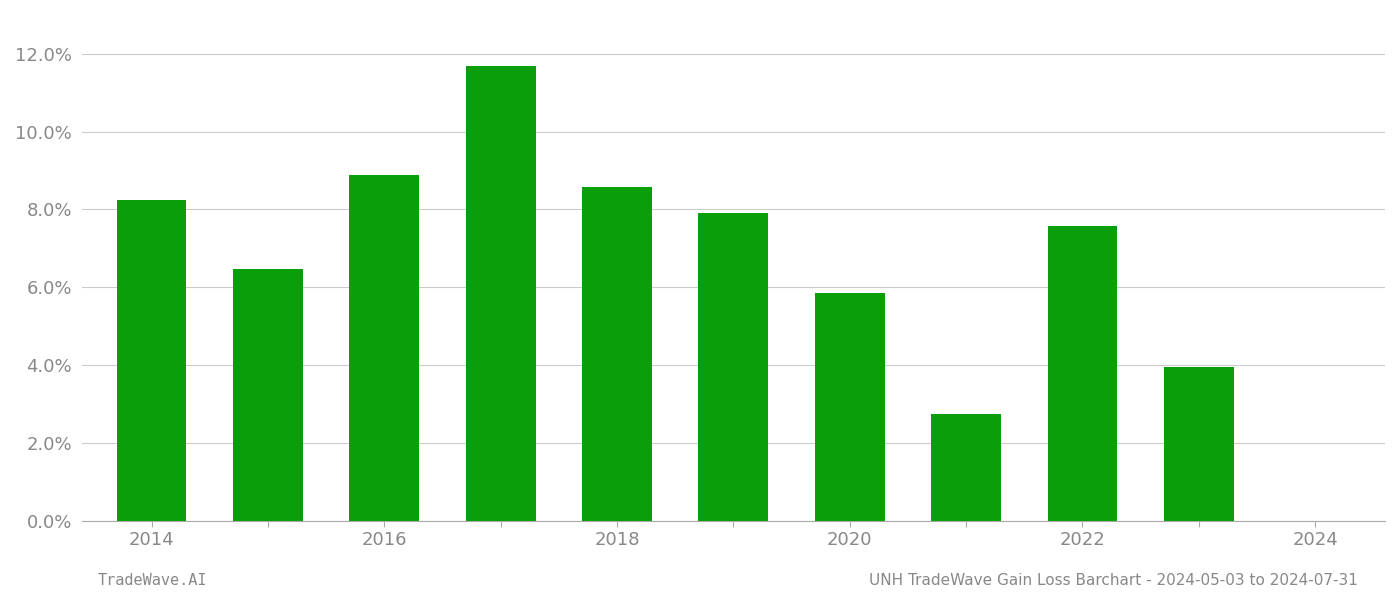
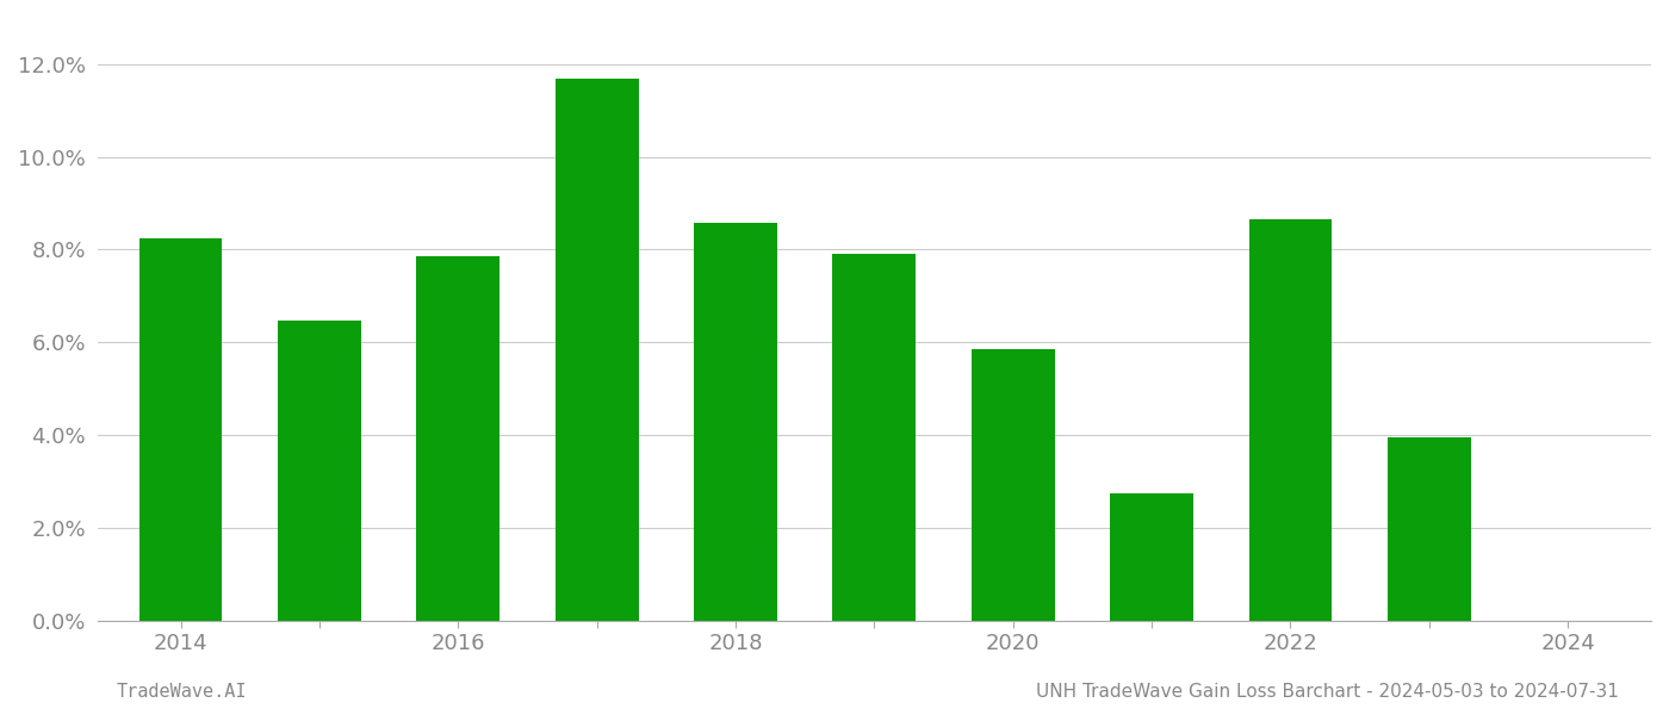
2016: 8.88% -> 7.85%
2022: 7.58% -> 8.65%
